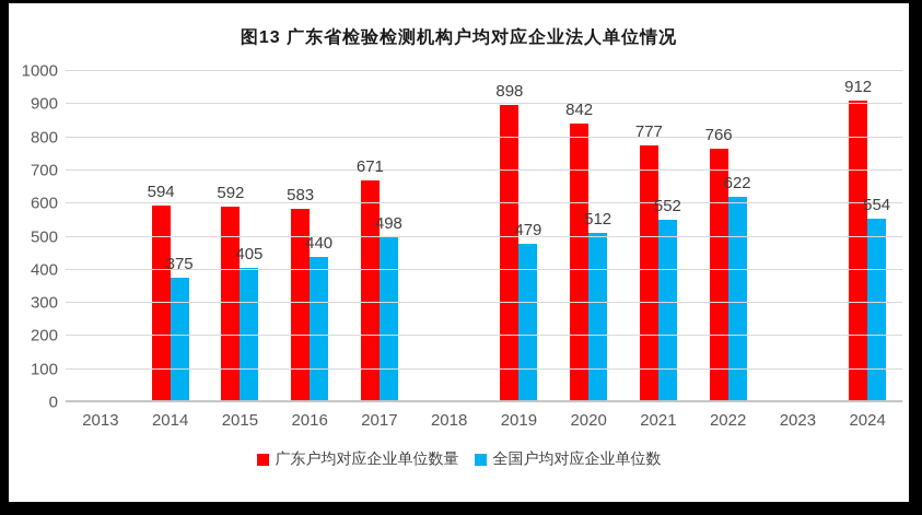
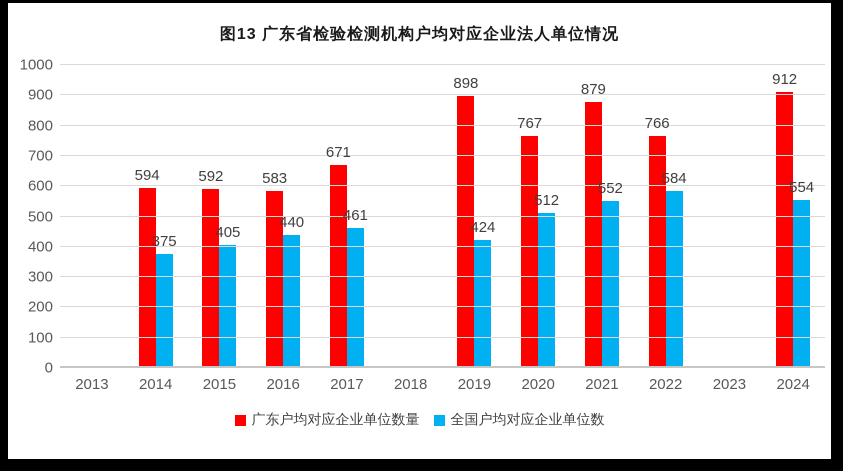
全国户均对应企业单位数/2017: 498 -> 461
全国户均对应企业单位数/2019: 479 -> 424
广东户均对应企业单位数量/2020: 842 -> 767
广东户均对应企业单位数量/2021: 777 -> 879
全国户均对应企业单位数/2022: 622 -> 584
